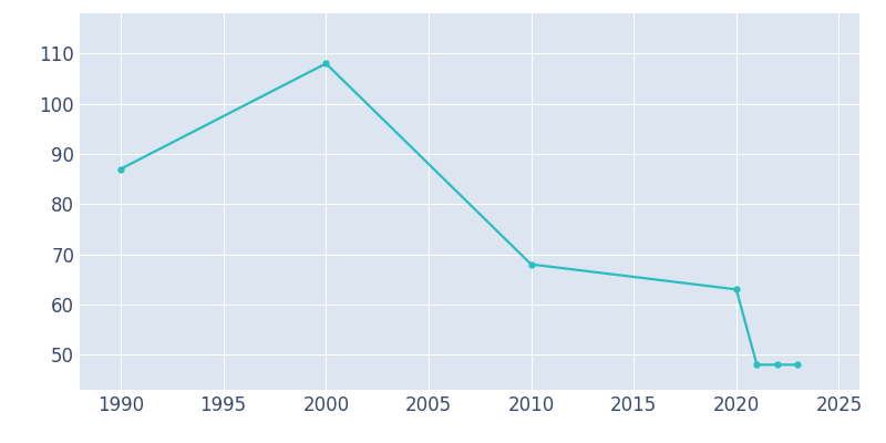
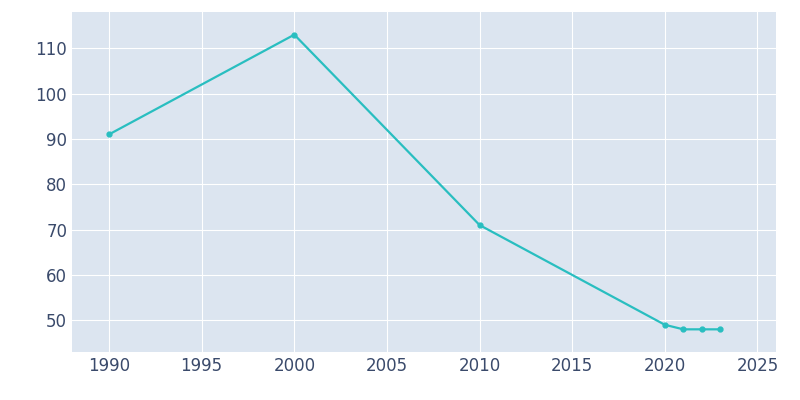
1990: 87 -> 91
2000: 108 -> 113
2010: 68 -> 71
2020: 63 -> 49
